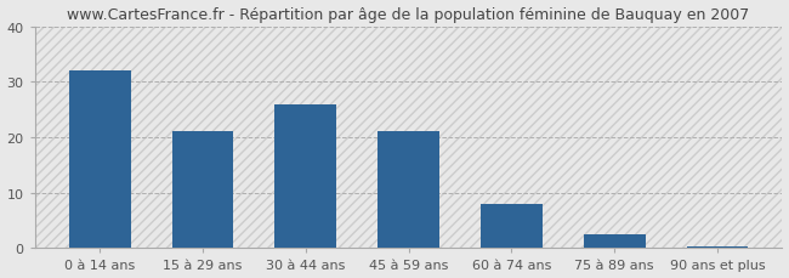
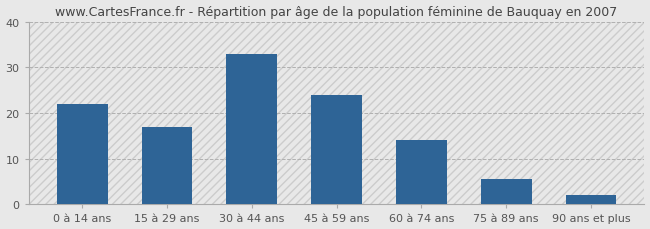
0 à 14 ans: 32.0 -> 22.0
15 à 29 ans: 21.0 -> 17.0
30 à 44 ans: 26.0 -> 33.0
45 à 59 ans: 21.0 -> 24.0
60 à 74 ans: 8.0 -> 14.0
75 à 89 ans: 2.5 -> 5.5
90 ans et plus: 0.3 -> 2.0
